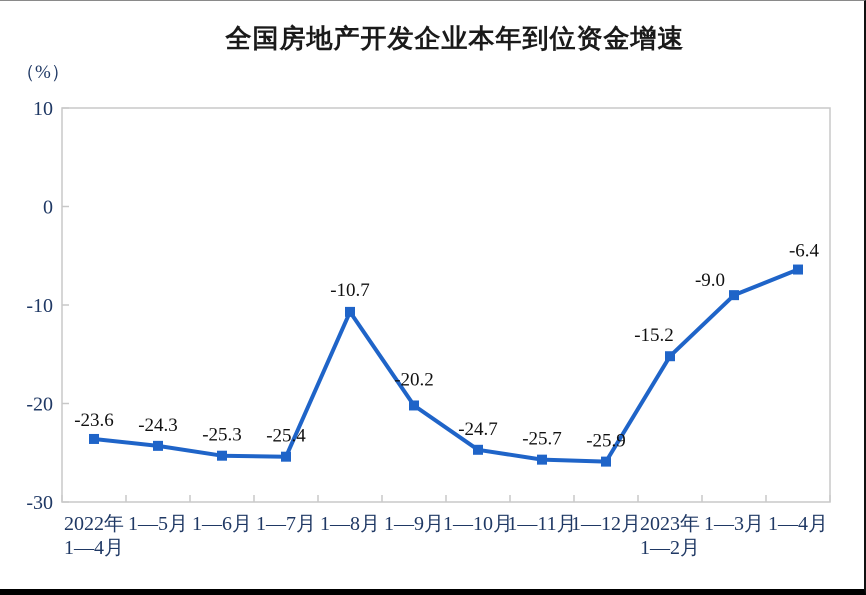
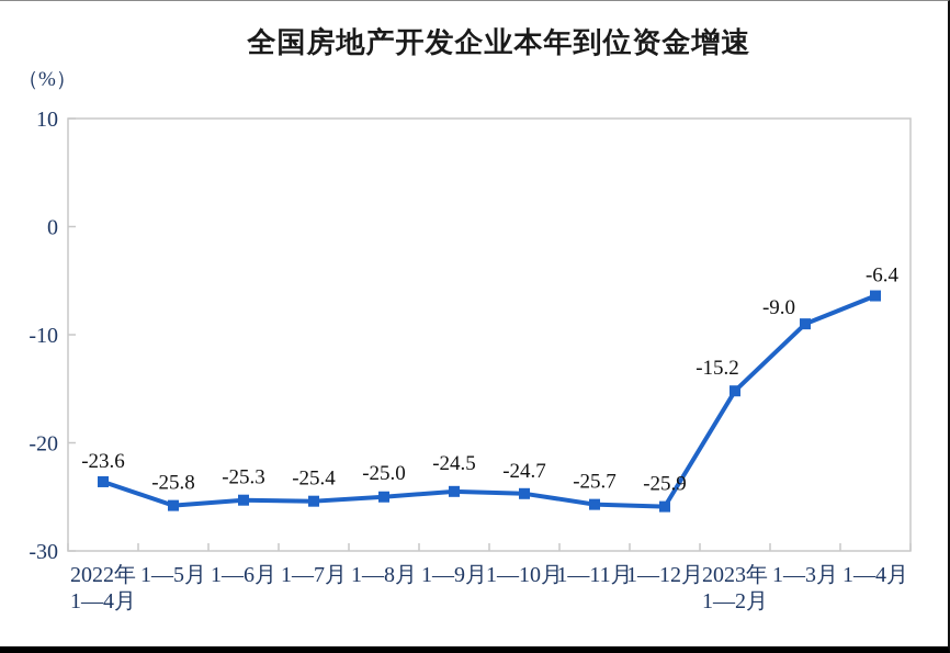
1—5月: -24.3 -> -25.8
1—8月: -10.7 -> -25.0
1—9月: -20.2 -> -24.5
